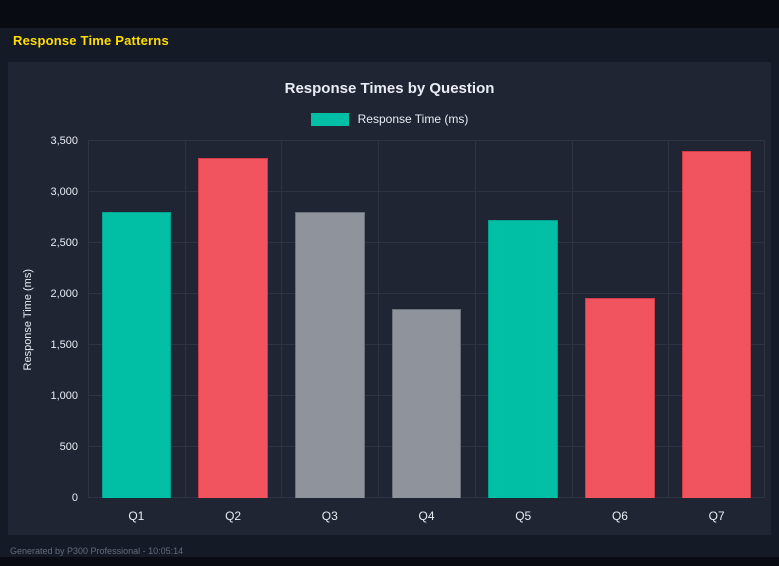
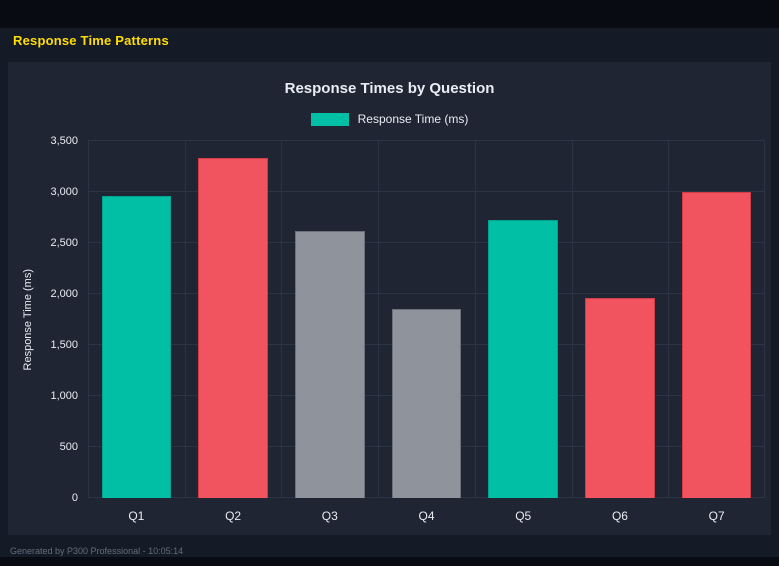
Q1: 2800 -> 2960
Q3: 2800 -> 2620
Q7: 3400 -> 3000
